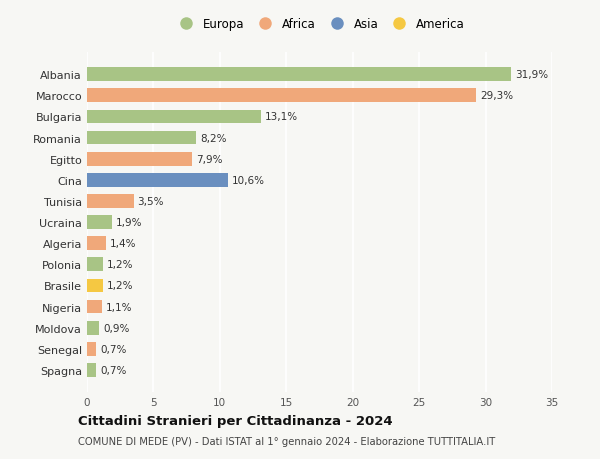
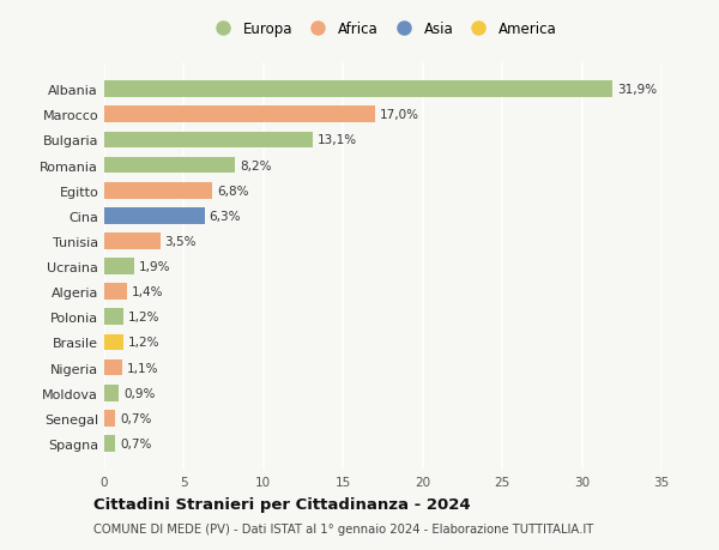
Marocco: 29,3% -> 17,0%
Egitto: 7,9% -> 6,8%
Cina: 10,6% -> 6,3%
